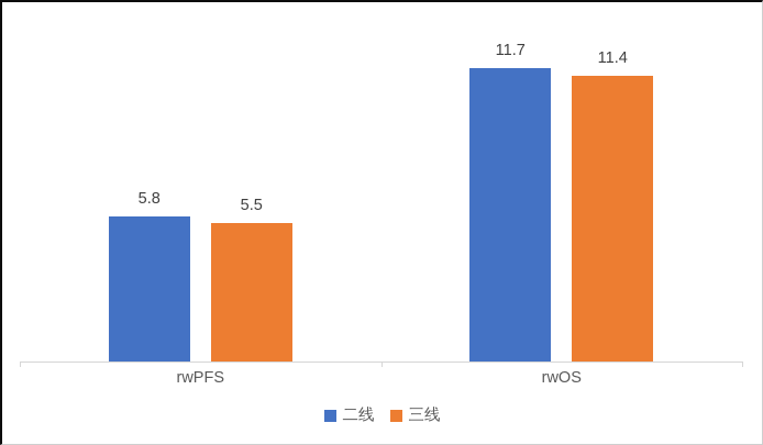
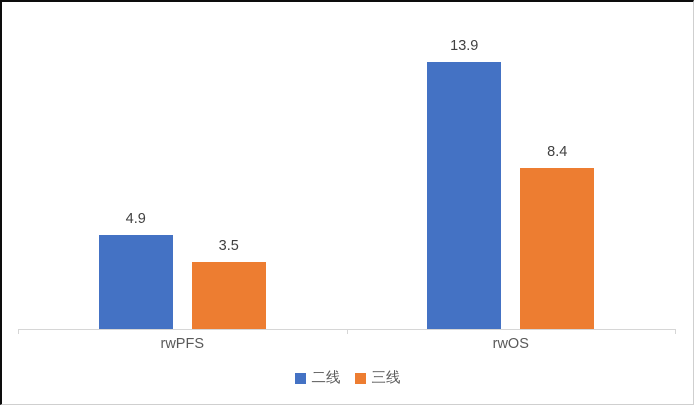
二线/rwPFS: 5.8 -> 4.9
三线/rwPFS: 5.5 -> 3.5
二线/rwOS: 11.7 -> 13.9
三线/rwOS: 11.4 -> 8.4
